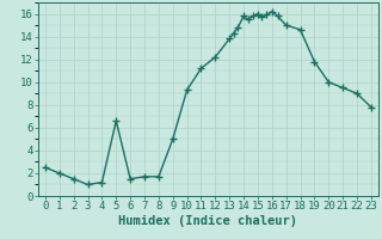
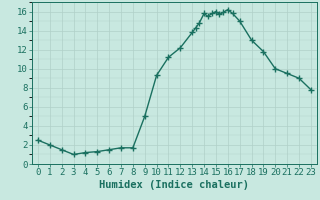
5: 6.6 -> 1.3
18: 14.6 -> 13.0
